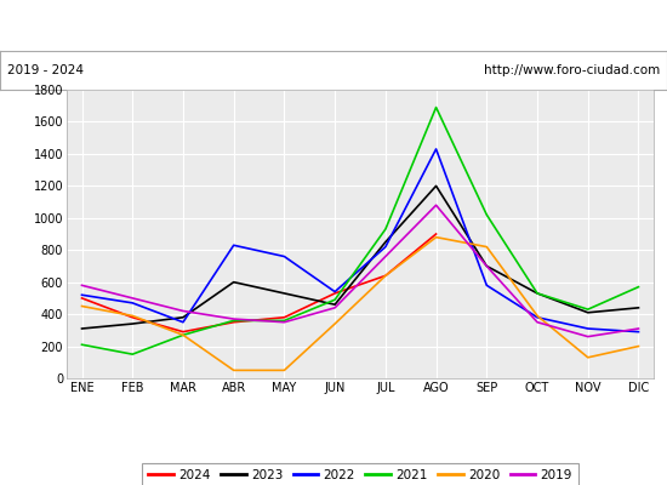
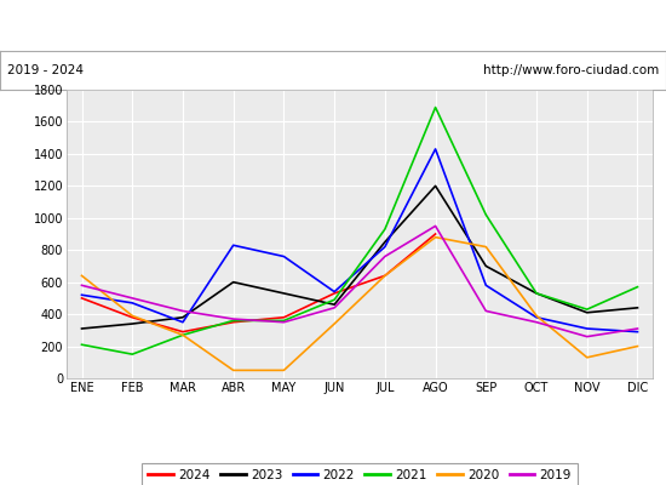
2020/ENE: 450 -> 640
2019/AGO: 1080 -> 950
2019/SEP: 700 -> 420
